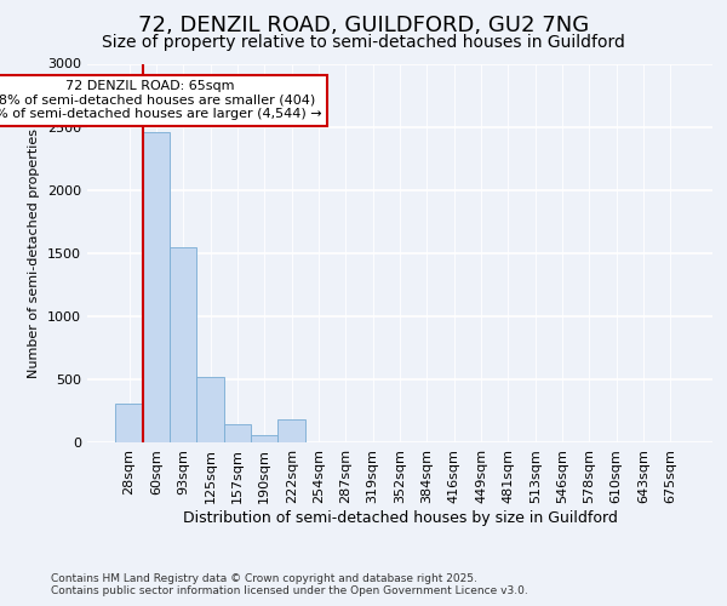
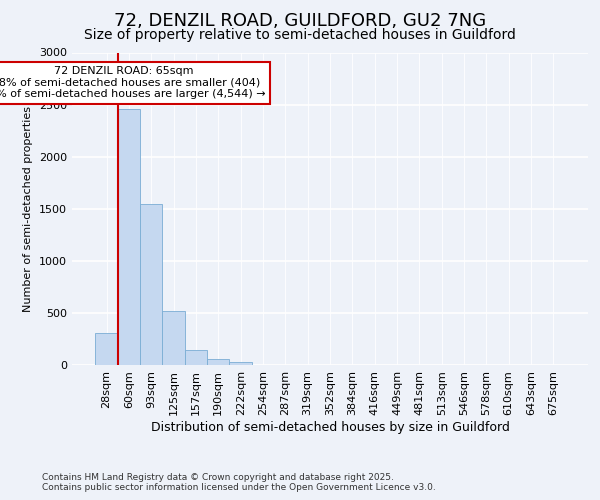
222sqm: 180 -> 30
